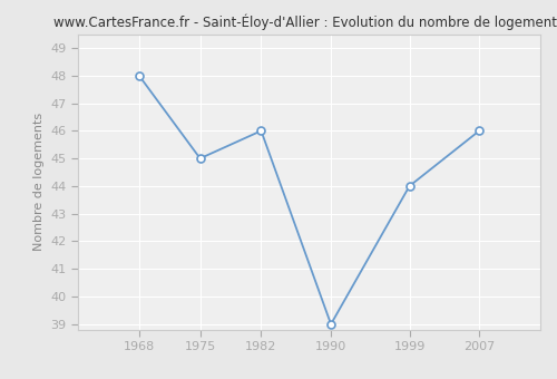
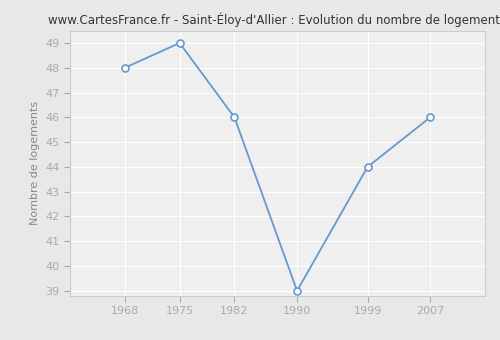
1975: 45 -> 49
